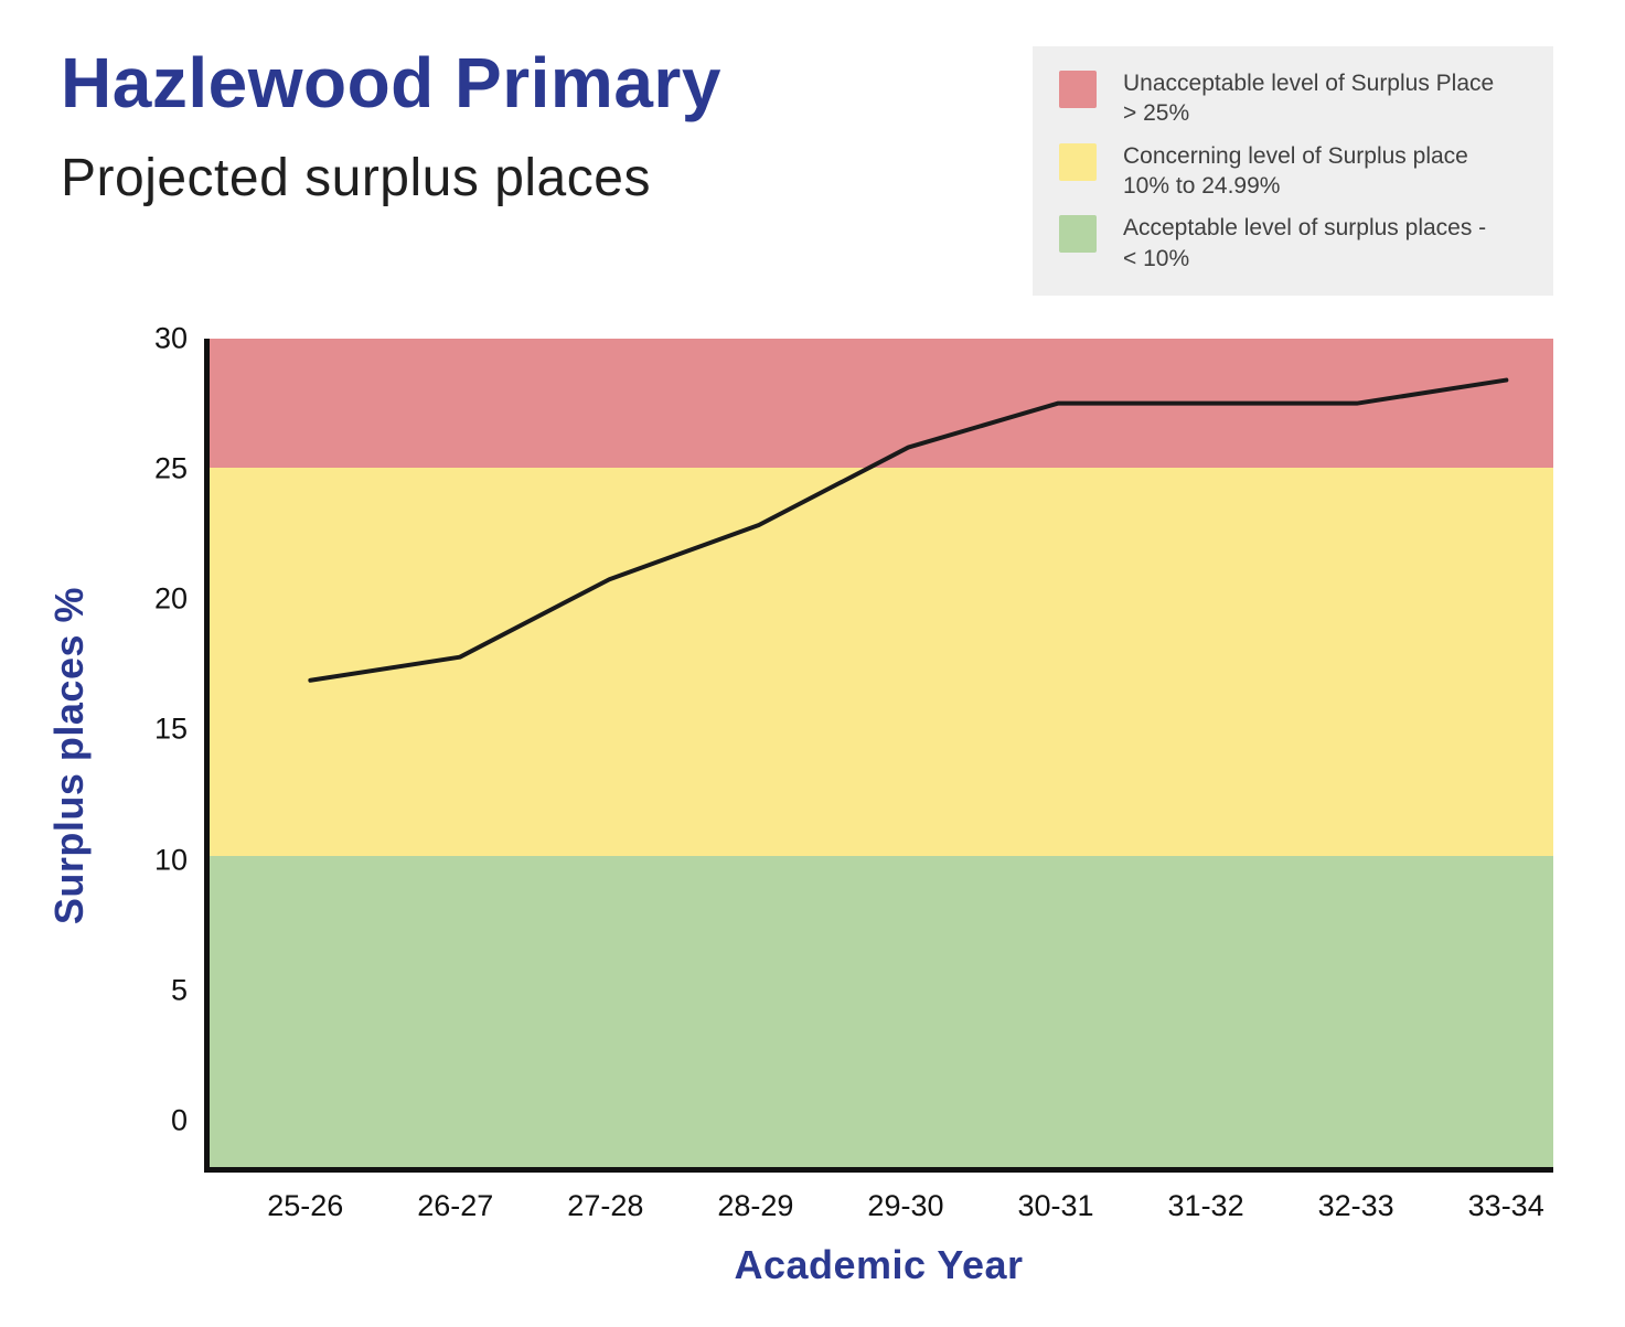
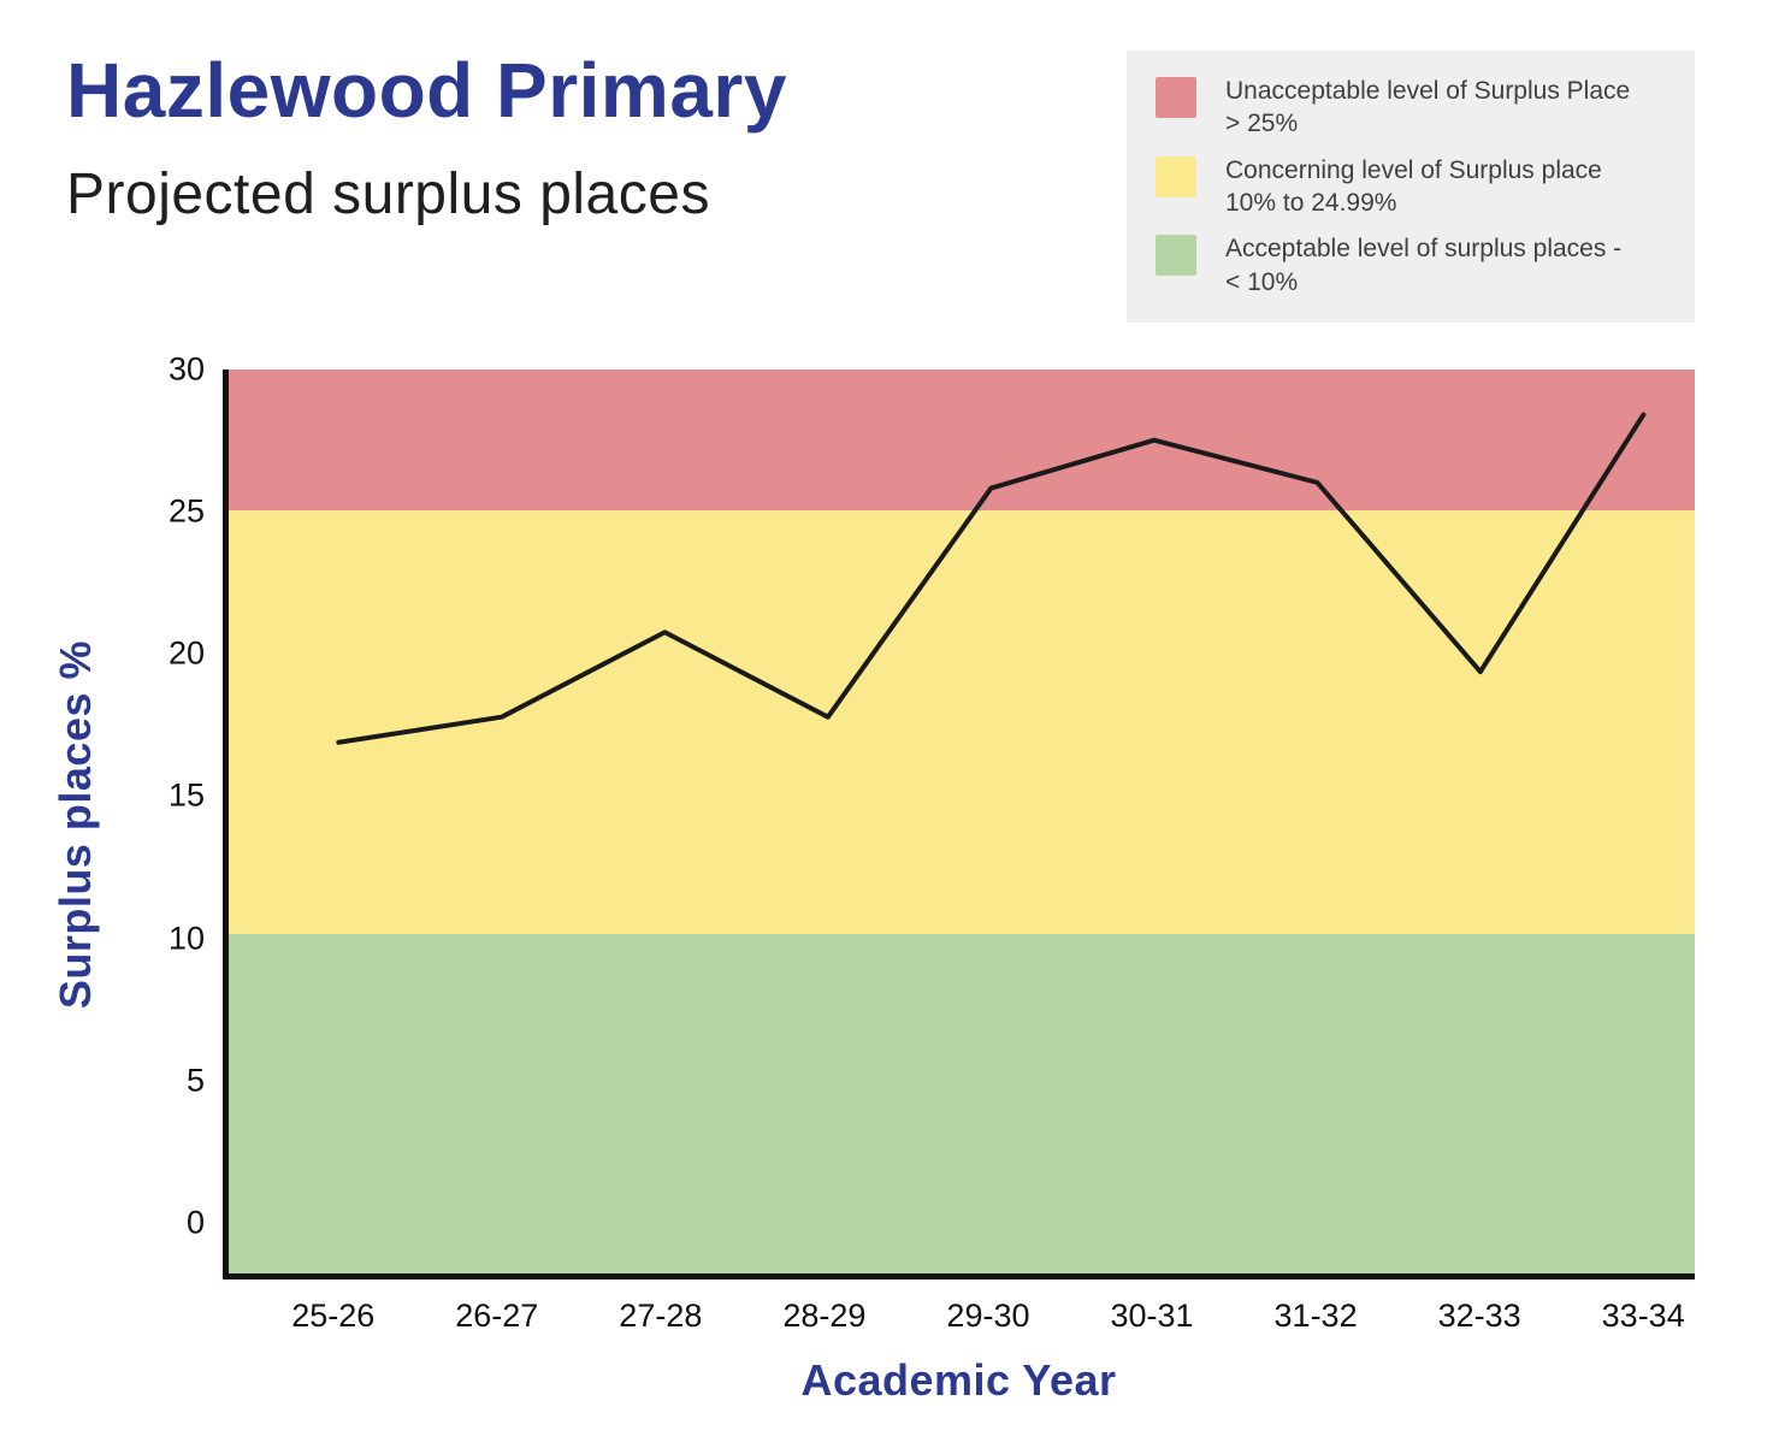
28-29: 22.8 -> 17.7
31-32: 27.5 -> 26.0
32-33: 27.5 -> 19.3
